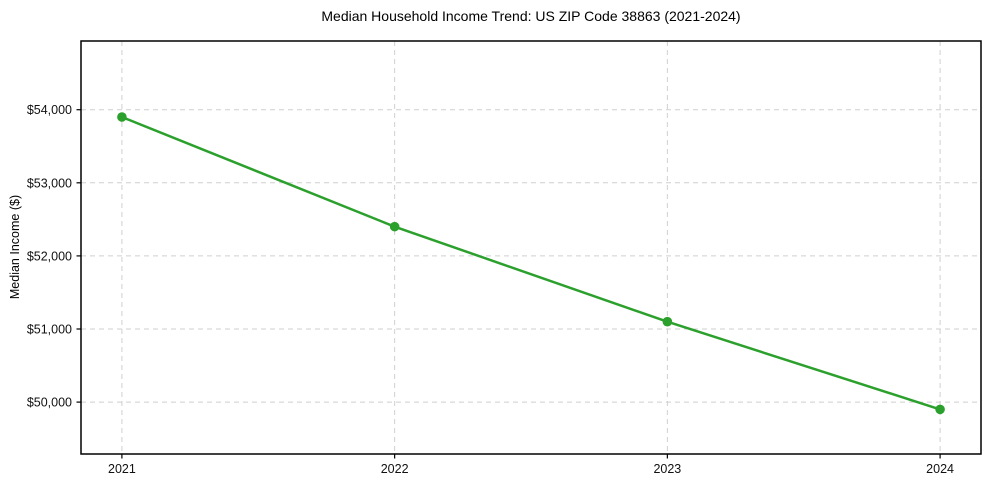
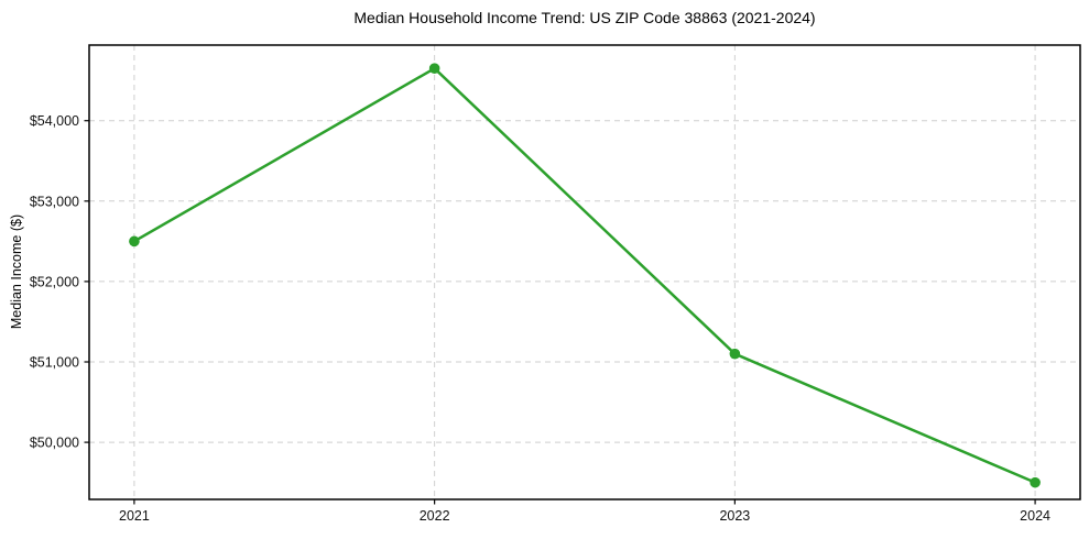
2021: $53900 -> $52500
2022: $52400 -> $54600
2024: $49900 -> $49500
